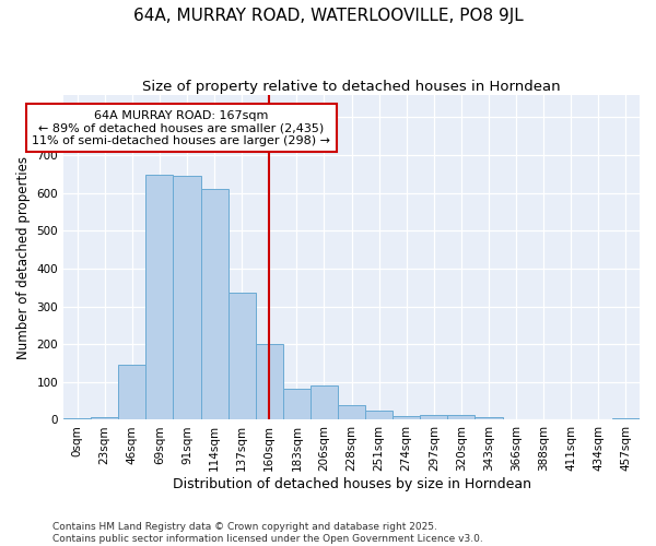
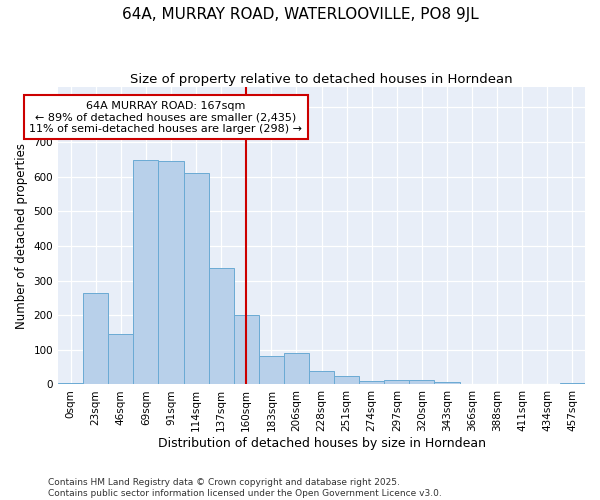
23sqm: 8 -> 265
